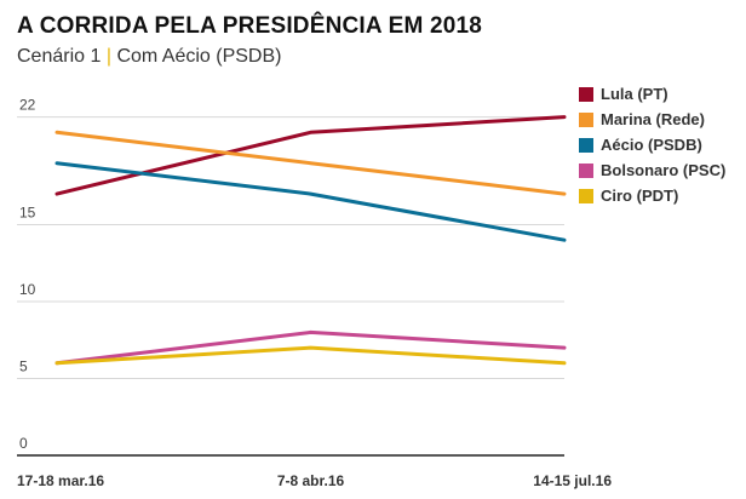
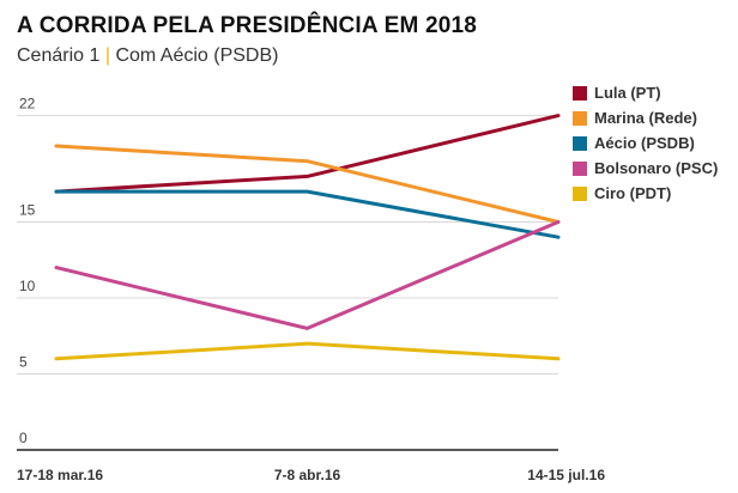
Marina (Rede)/17-18 mar.16: 21 -> 20
Aécio (PSDB)/17-18 mar.16: 19 -> 17
Bolsonaro (PSC)/17-18 mar.16: 6 -> 12
Lula (PT)/7-8 abr.16: 21 -> 18
Marina (Rede)/14-15 jul.16: 17 -> 15
Bolsonaro (PSC)/14-15 jul.16: 7 -> 15
